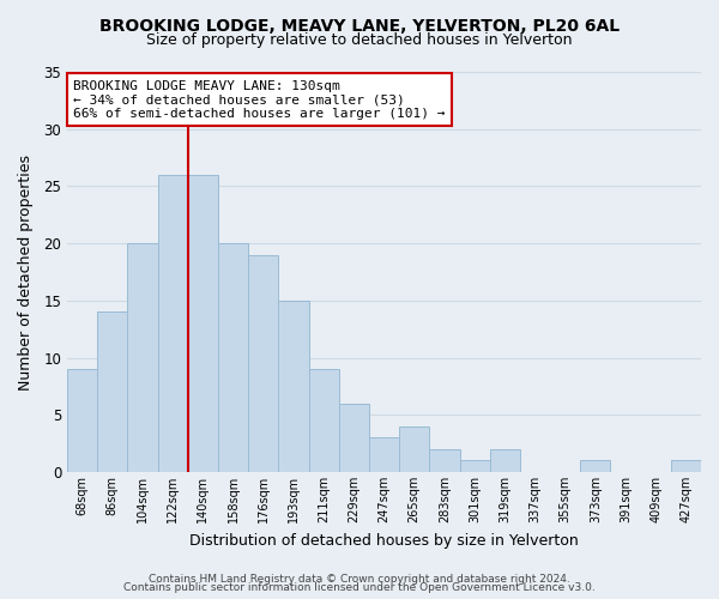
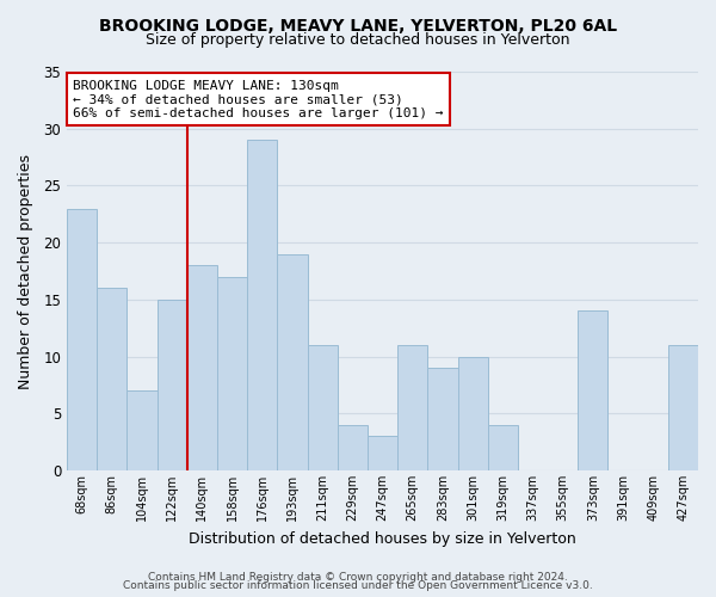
68sqm: 9 -> 23
86sqm: 14 -> 16
104sqm: 20 -> 7
122sqm: 26 -> 15
140sqm: 26 -> 18
158sqm: 20 -> 17
176sqm: 19 -> 29
193sqm: 15 -> 19
211sqm: 9 -> 11
229sqm: 6 -> 4
265sqm: 4 -> 11
283sqm: 2 -> 9
301sqm: 1 -> 10
319sqm: 2 -> 4
373sqm: 1 -> 14
427sqm: 1 -> 11
